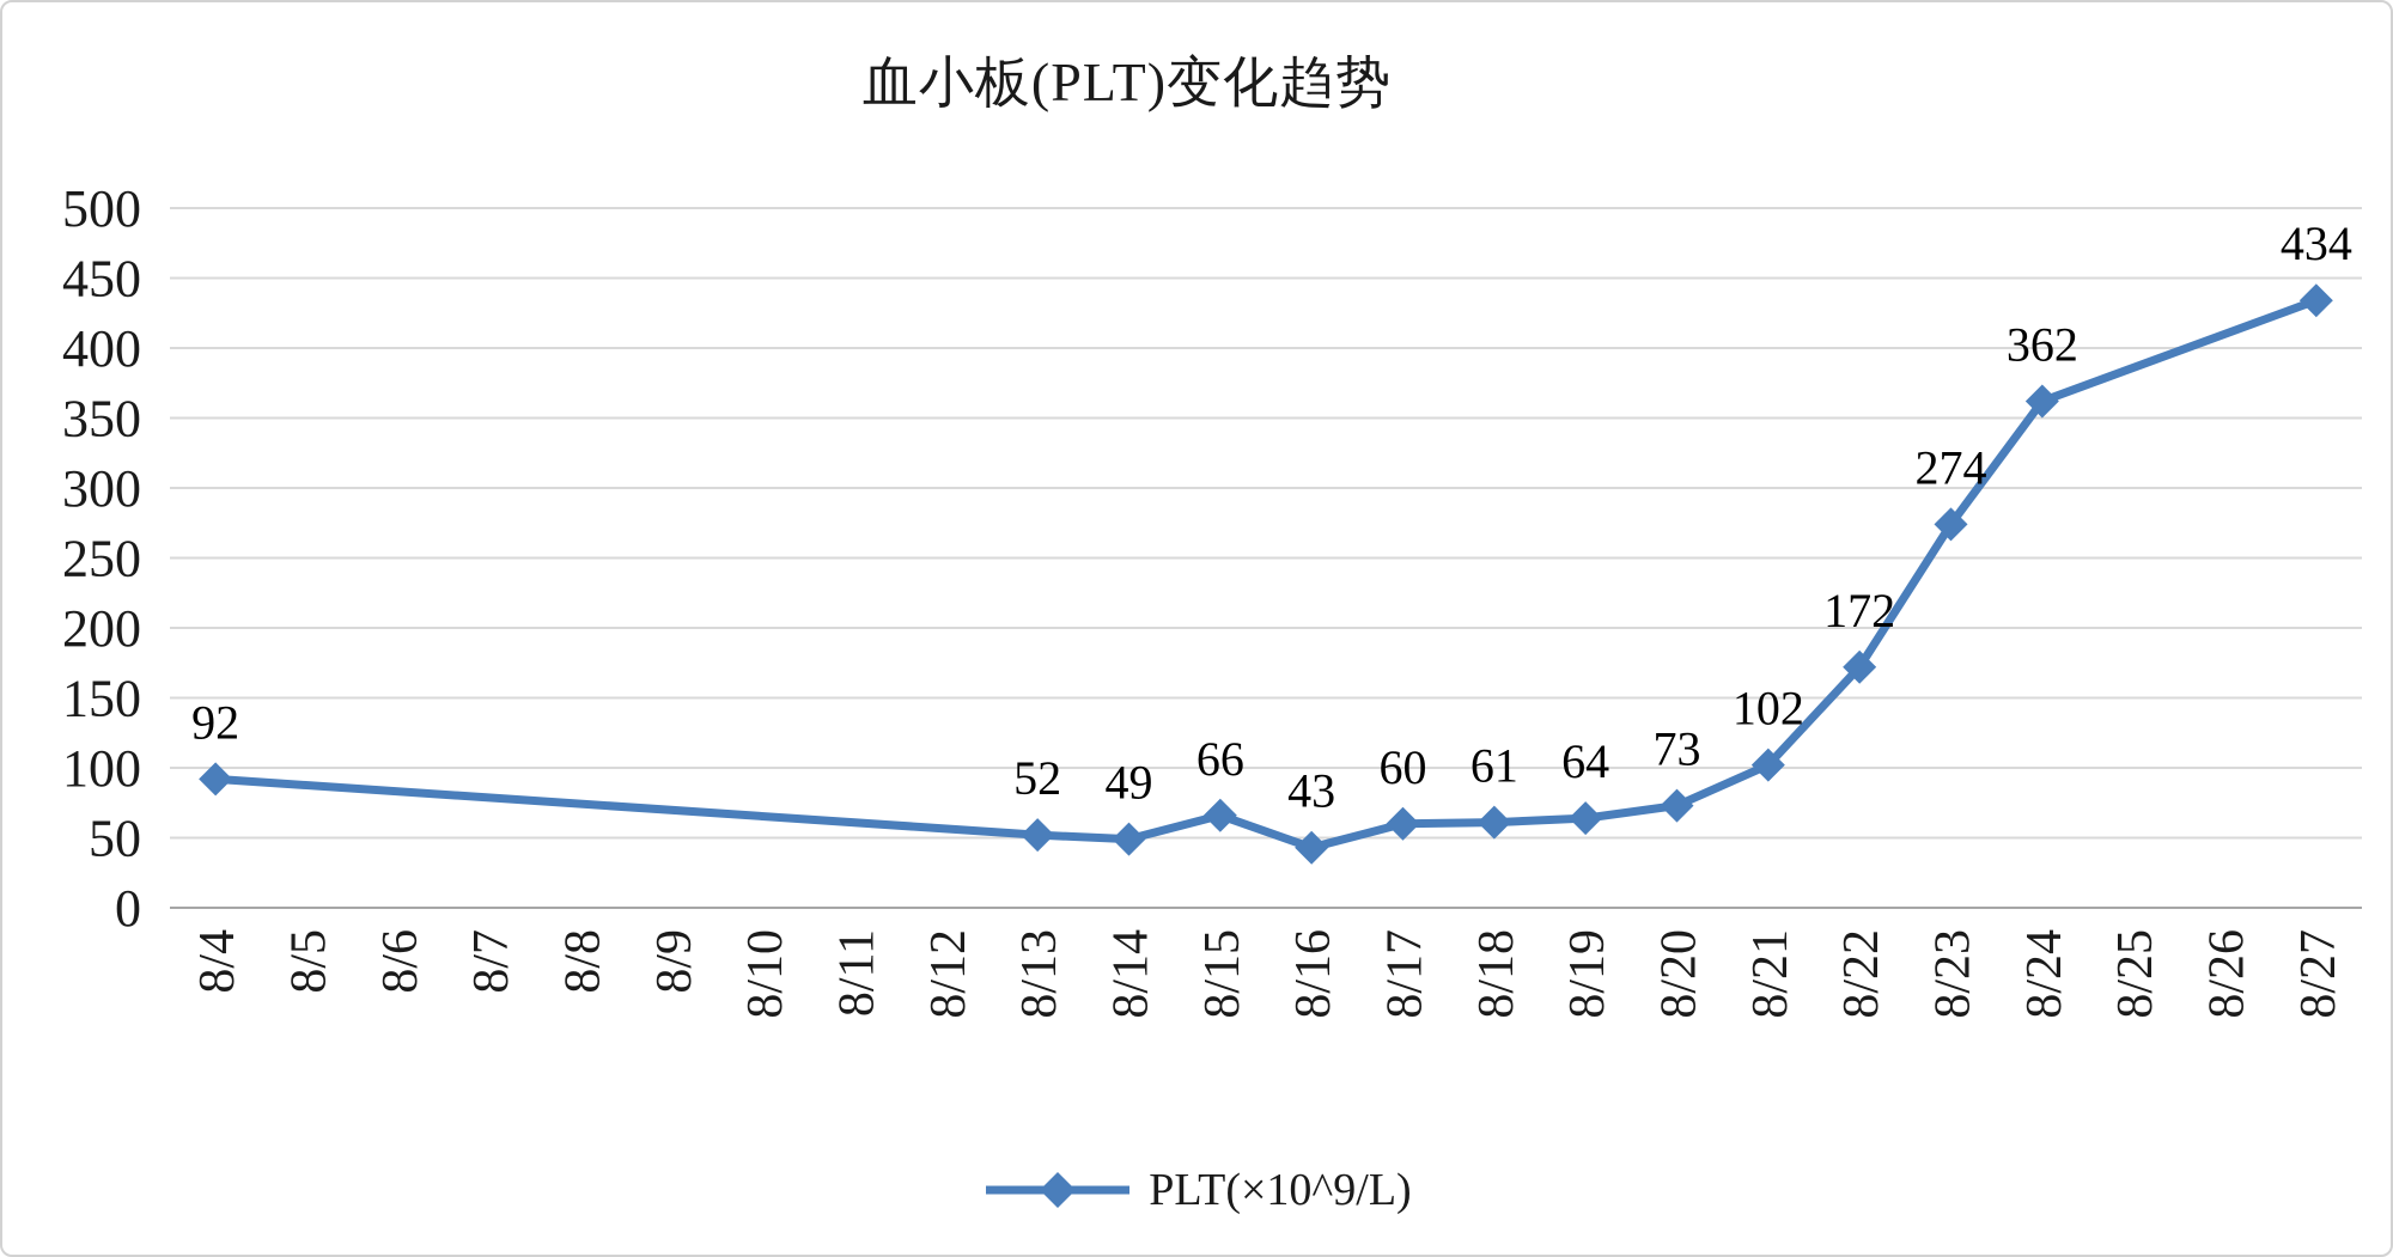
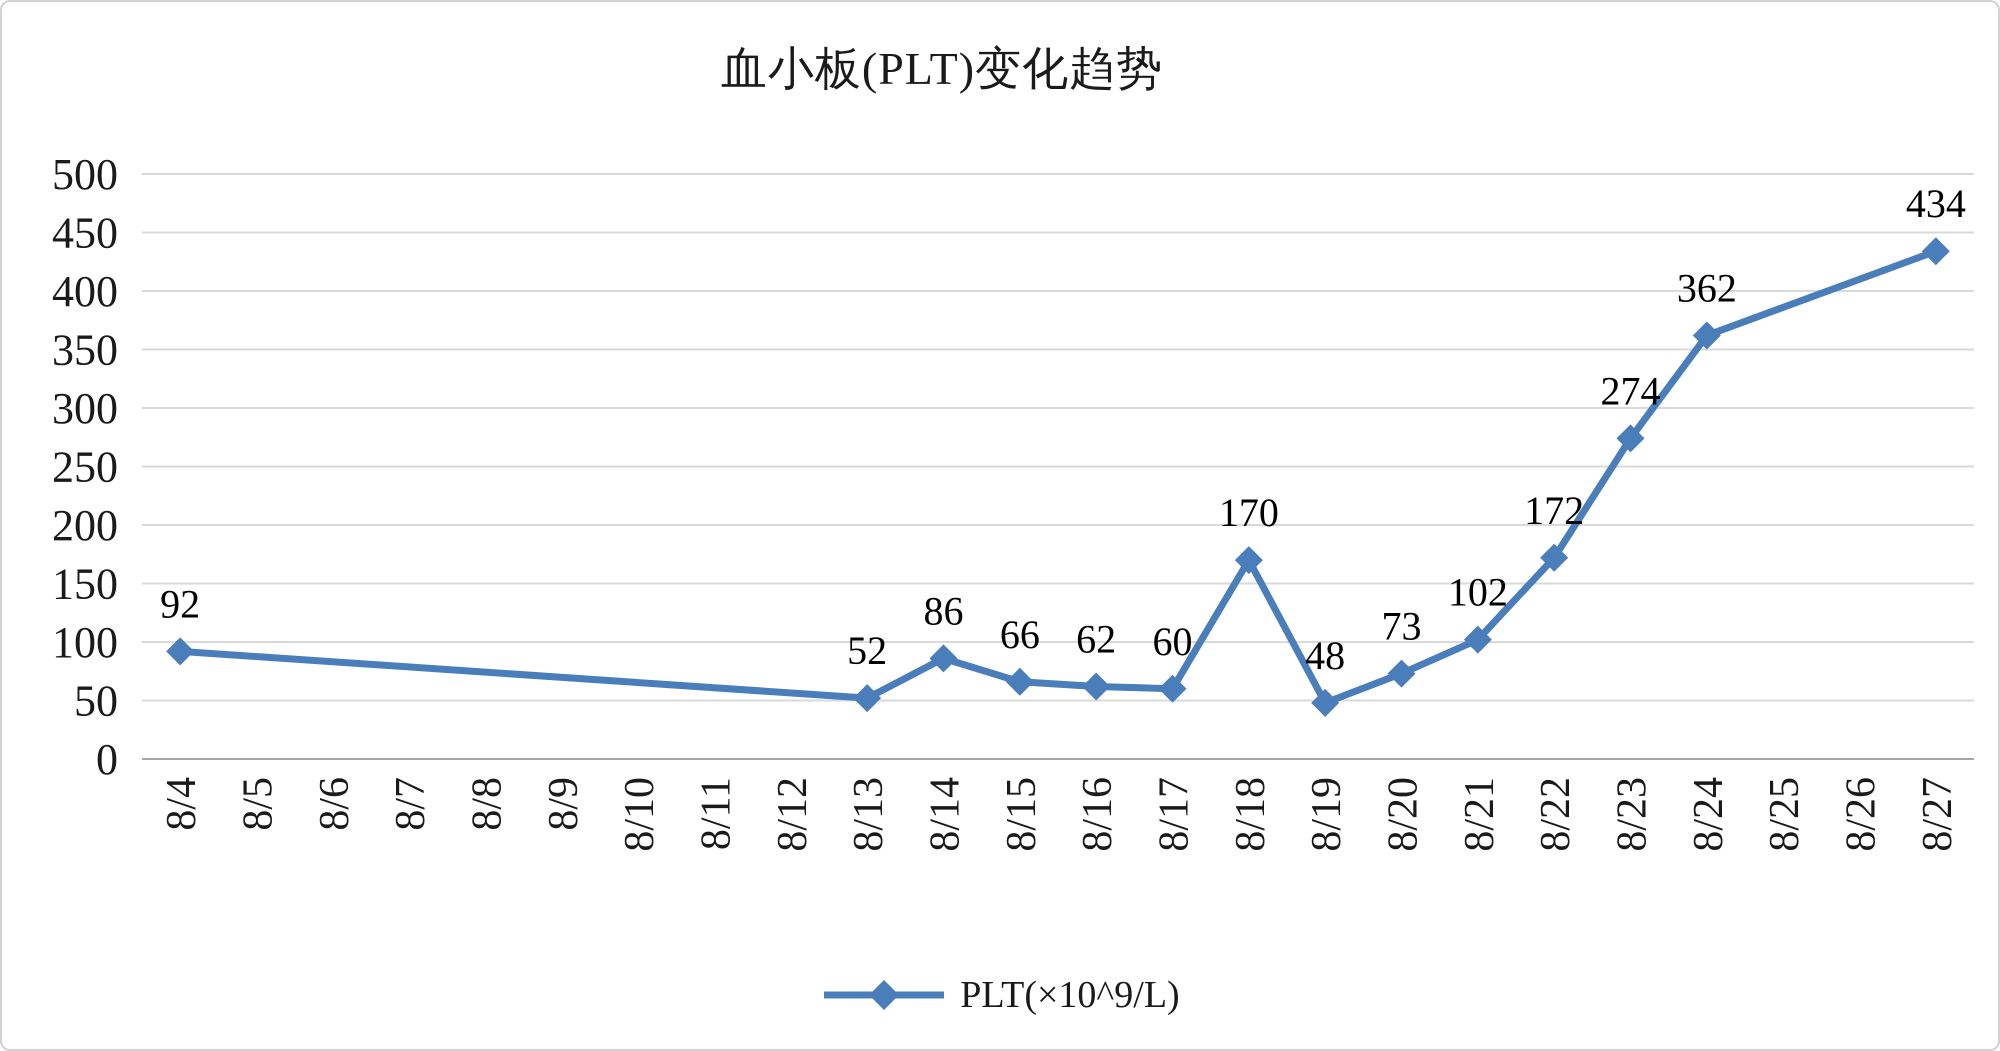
8/14: 49 -> 86
8/16: 43 -> 62
8/18: 61 -> 170
8/19: 64 -> 48
